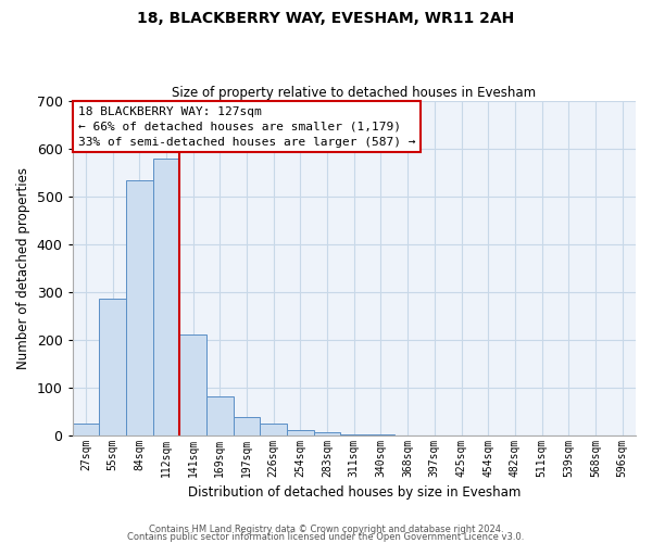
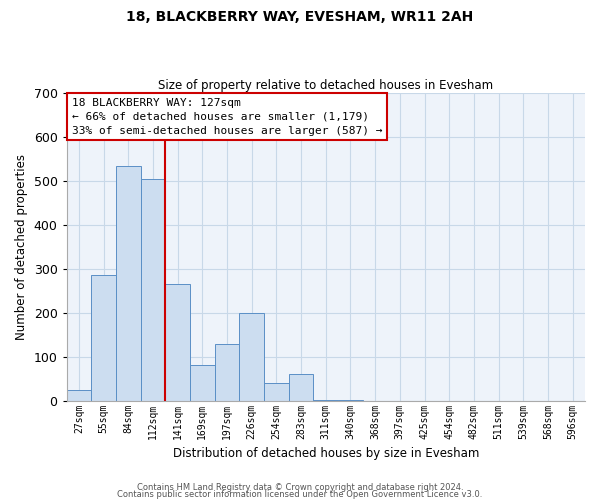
112sqm: 580 -> 505
141sqm: 210 -> 265
197sqm: 37 -> 130
226sqm: 25 -> 200
254sqm: 10 -> 40
283sqm: 5 -> 60
